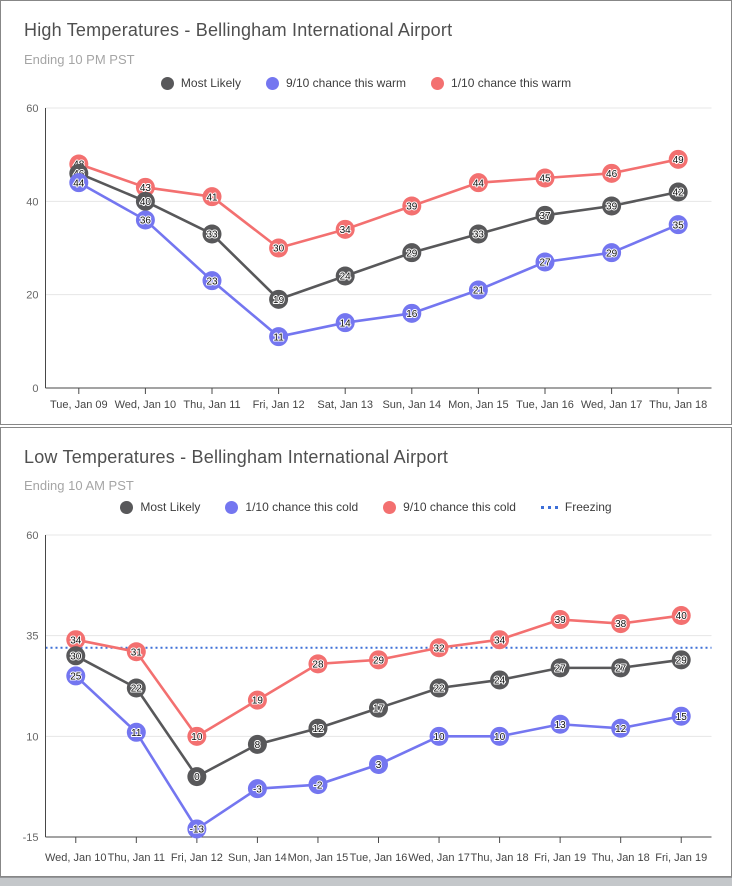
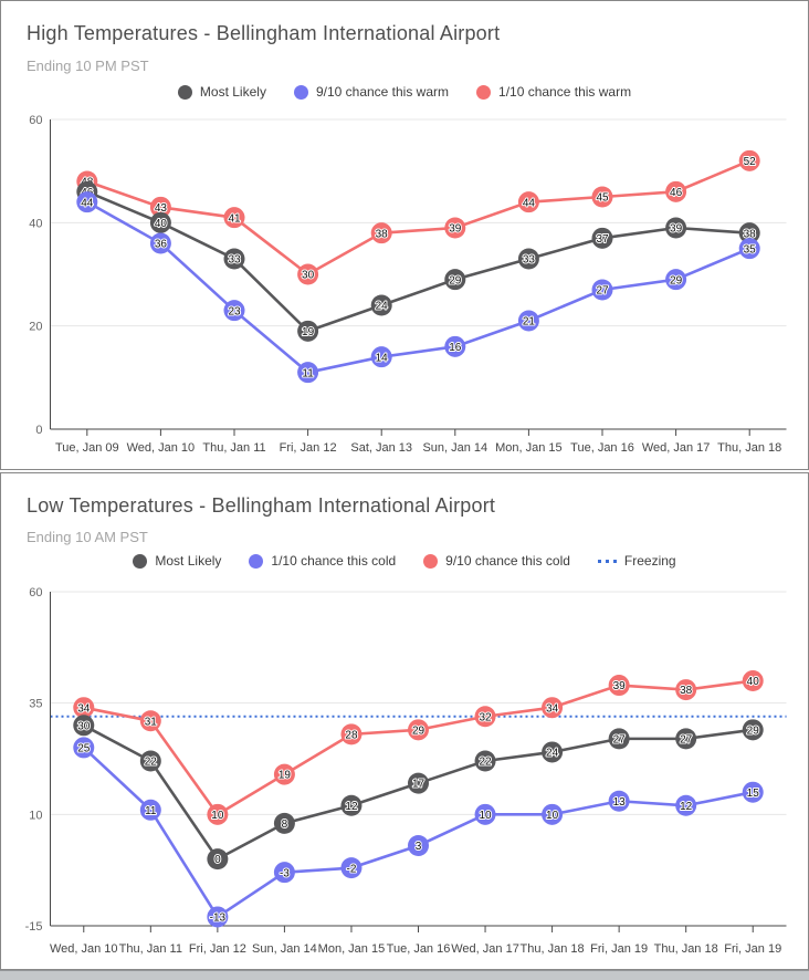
High Temperatures - Bellingham International Airport/1/10 chance this warm/Sat, Jan 13: 34 -> 38
High Temperatures - Bellingham International Airport/Most Likely/Thu, Jan 18: 42 -> 38
High Temperatures - Bellingham International Airport/1/10 chance this warm/Thu, Jan 18: 49 -> 52
